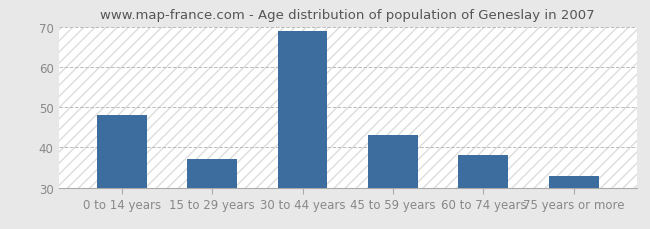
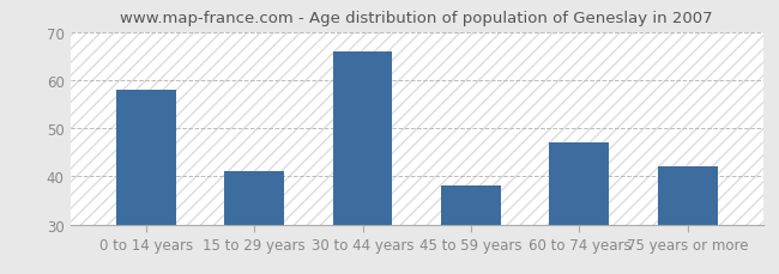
0 to 14 years: 48 -> 58
15 to 29 years: 37 -> 41
30 to 44 years: 69 -> 66
45 to 59 years: 43 -> 38
60 to 74 years: 38 -> 47
75 years or more: 33 -> 42
